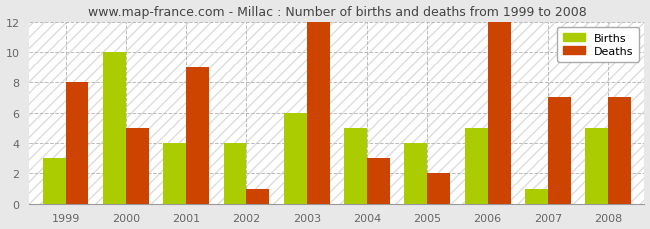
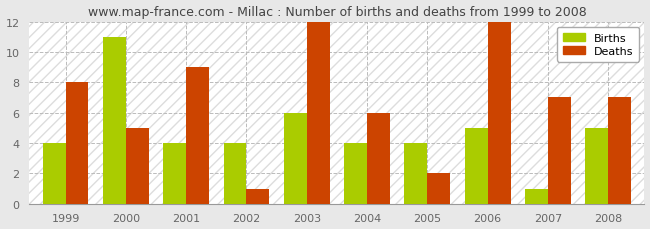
Births/1999: 3 -> 4
Births/2000: 10 -> 11
Births/2004: 5 -> 4
Deaths/2004: 3 -> 6
